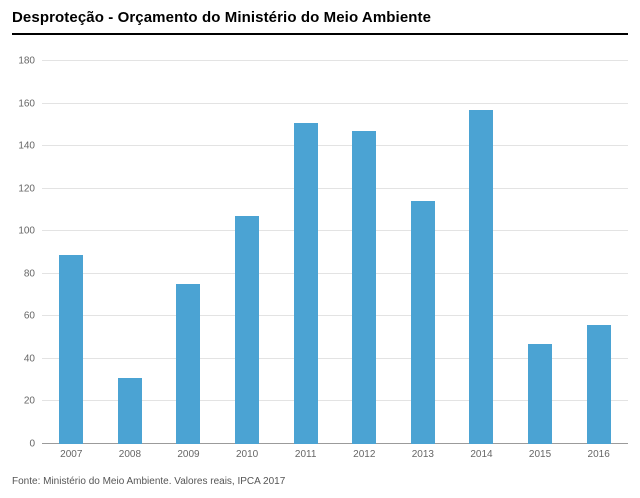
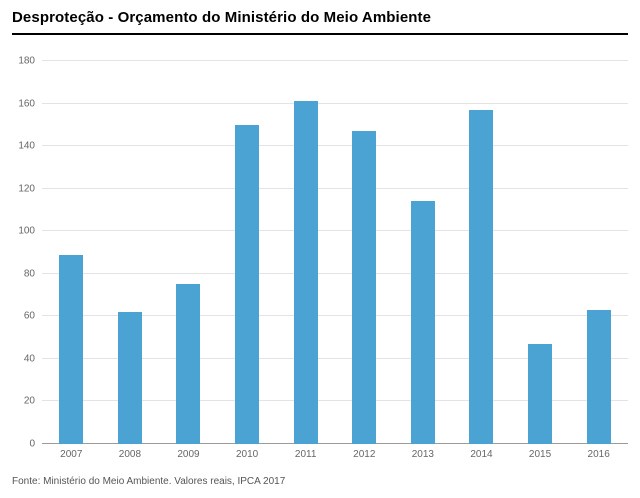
2008: 31 -> 62
2010: 107 -> 150
2011: 151 -> 161
2016: 56 -> 63
